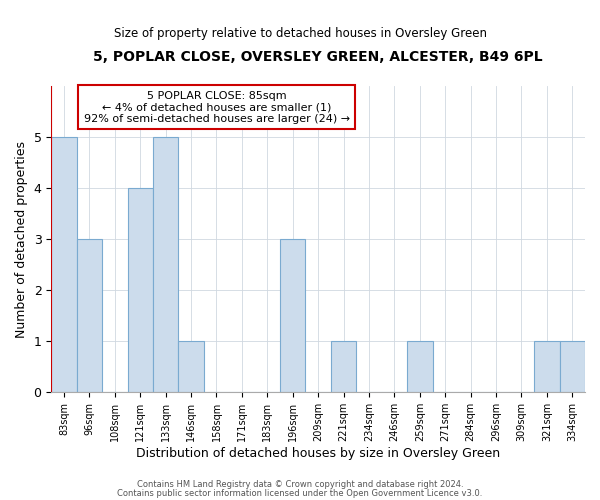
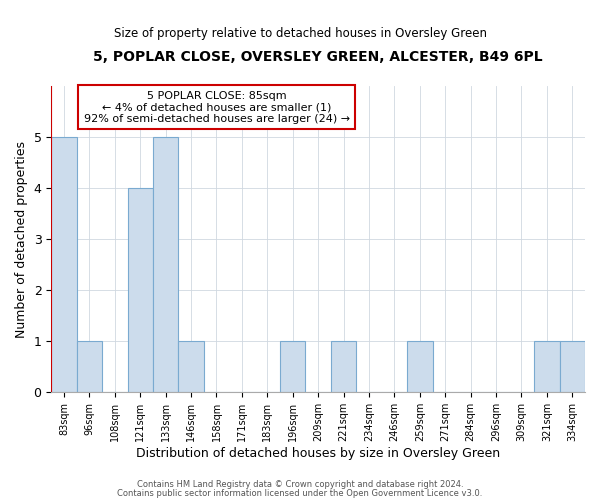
96sqm: 3 -> 1
196sqm: 3 -> 1
